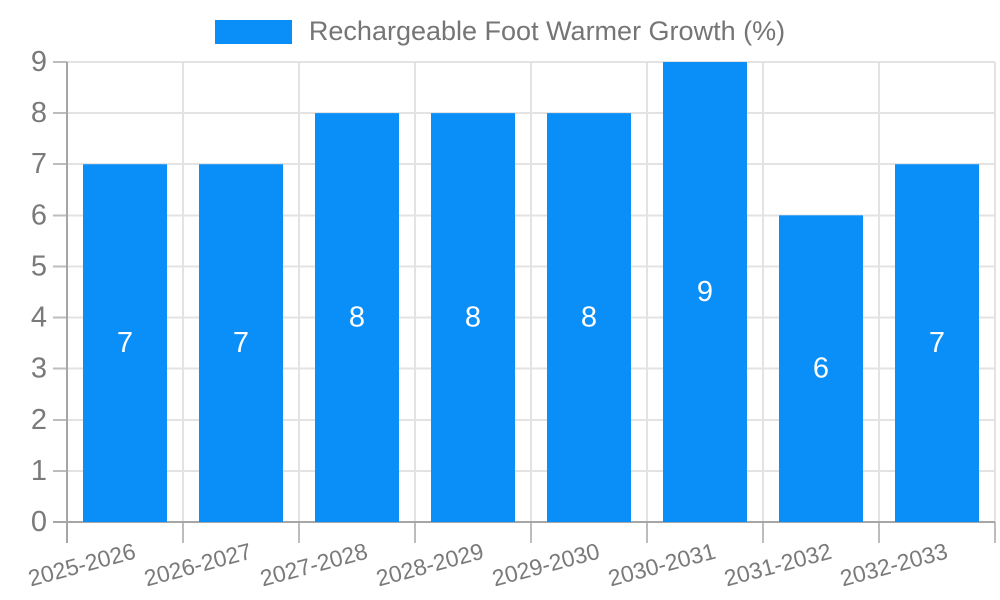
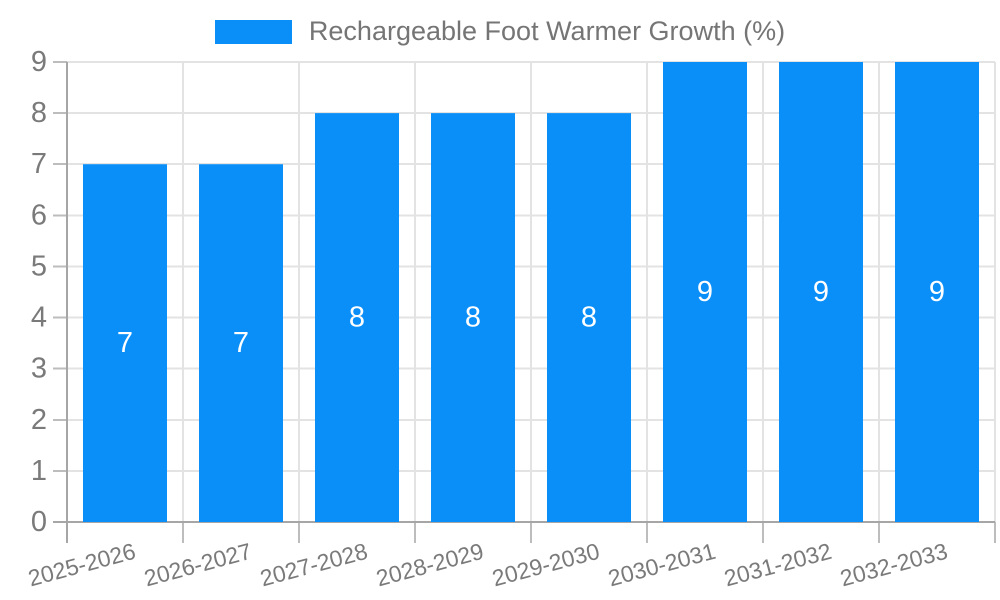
2031-2032: 6 -> 9
2032-2033: 7 -> 9
